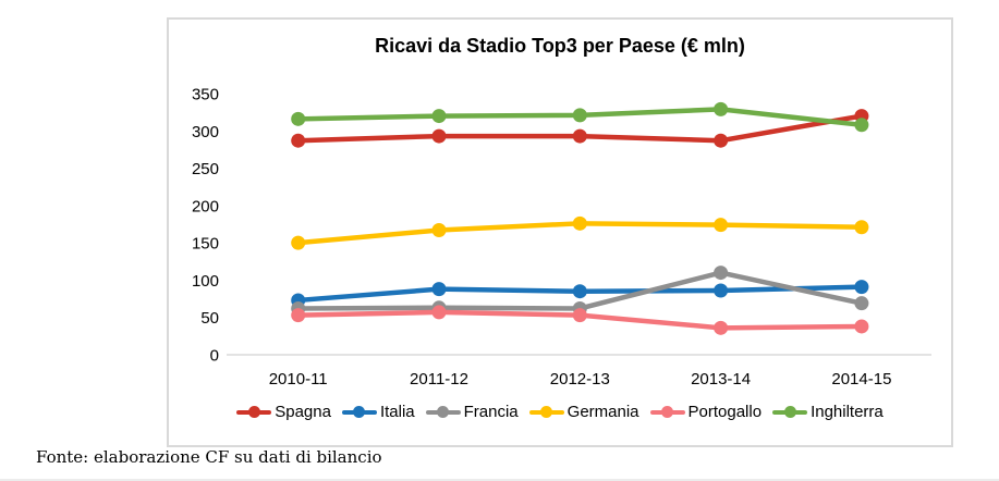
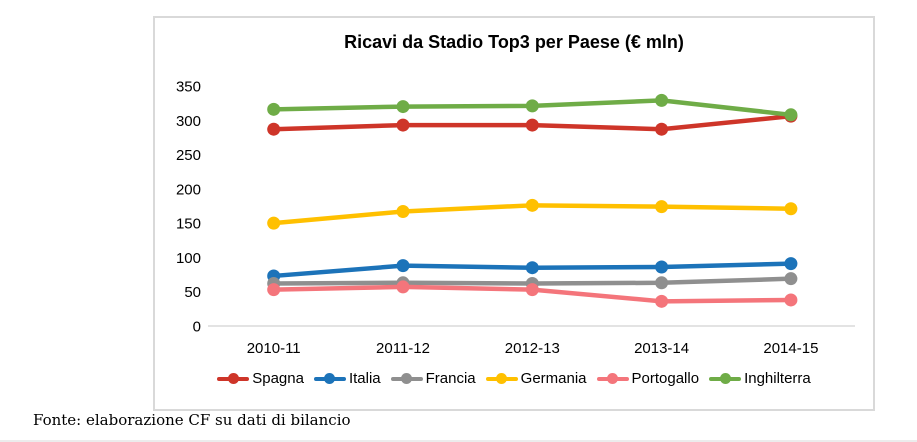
Francia/2013-14: 110 -> 60
Spagna/2014-15: 320 -> 310
